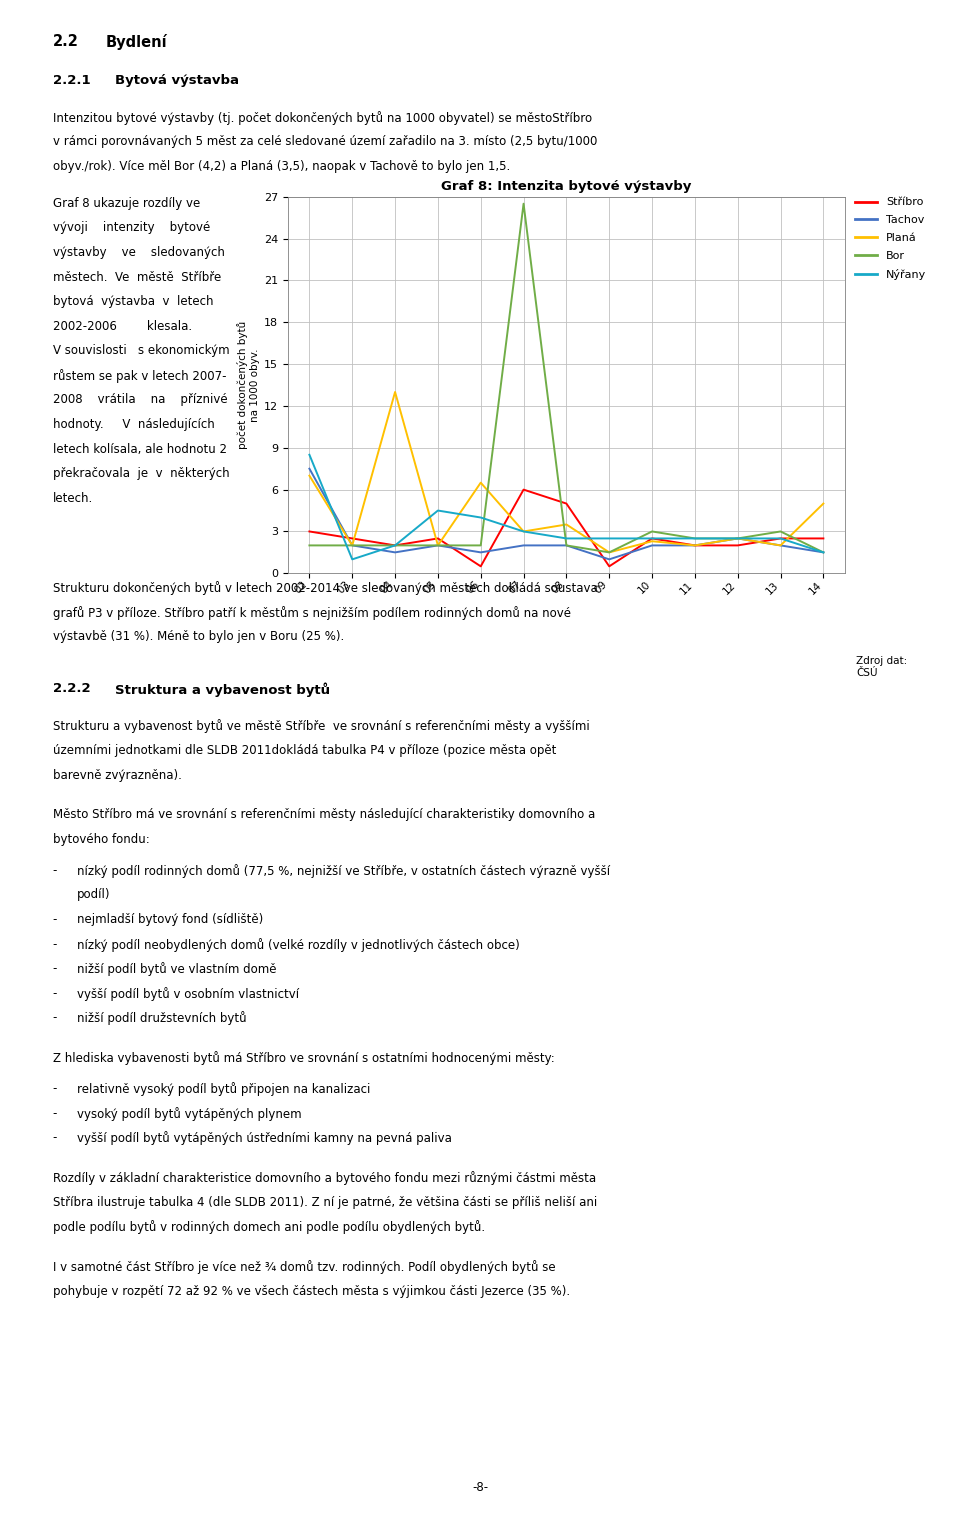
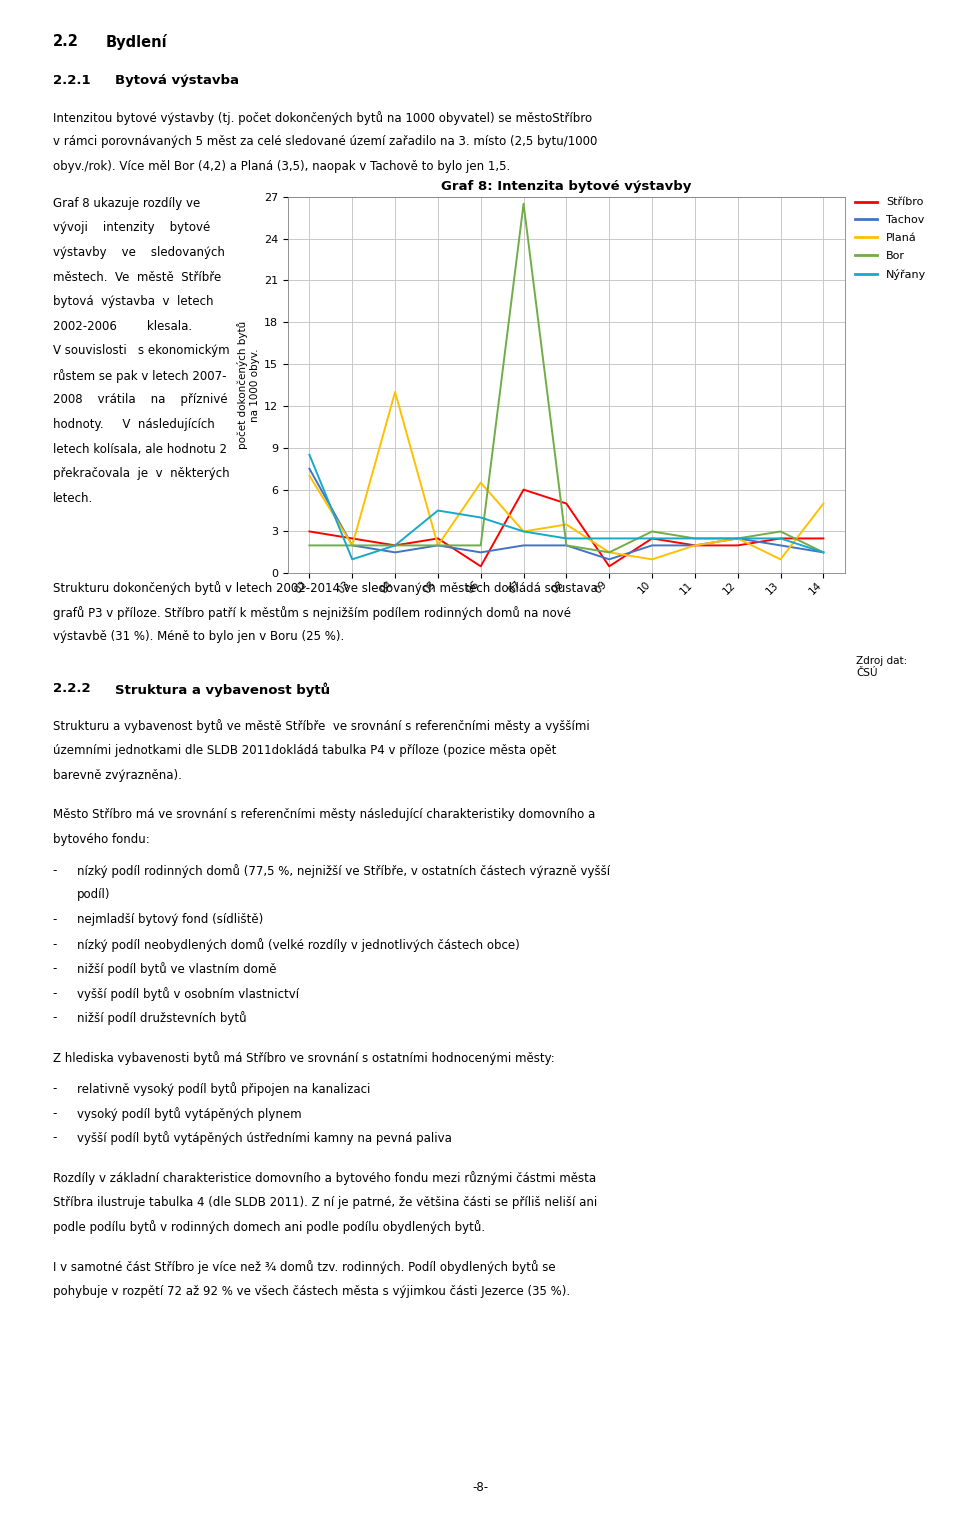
Planá/10: 2.3 -> 1.0
Planá/13: 2.0 -> 1.0
